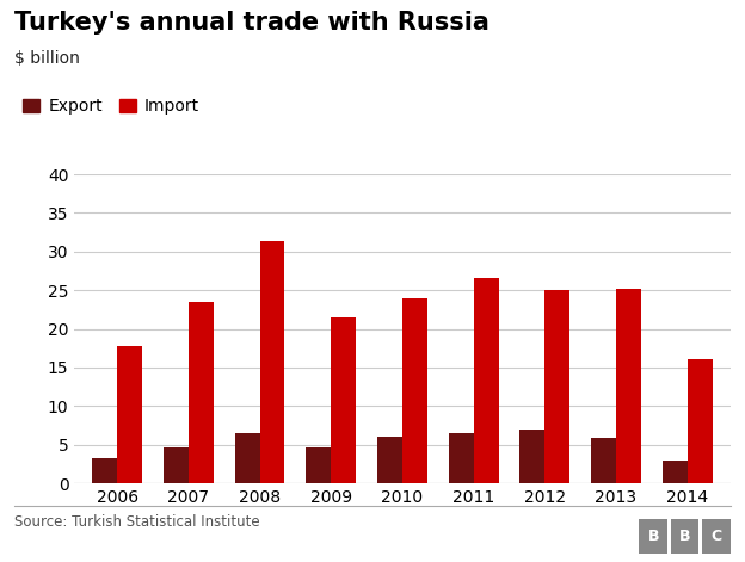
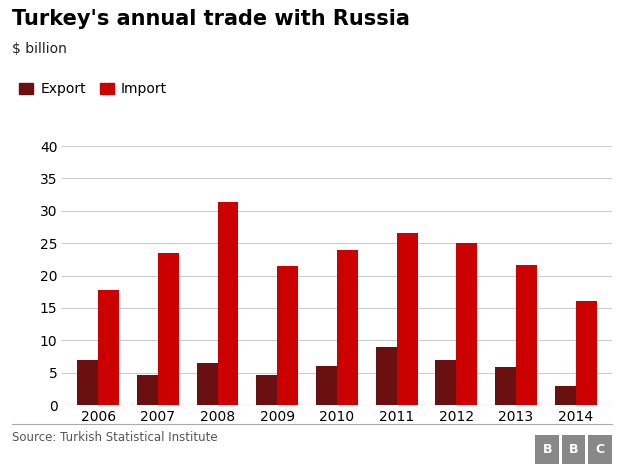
Export/2006: 3.2 -> 7.0
Export/2011: 6.5 -> 9.0
Import/2013: 25.2 -> 21.6
